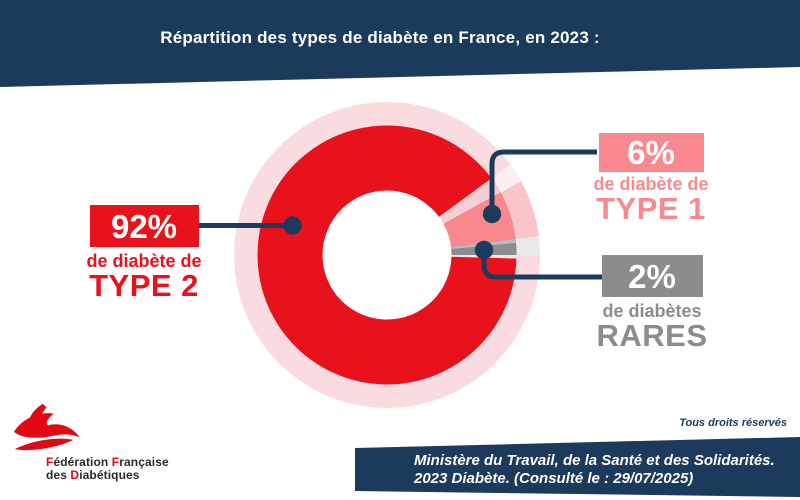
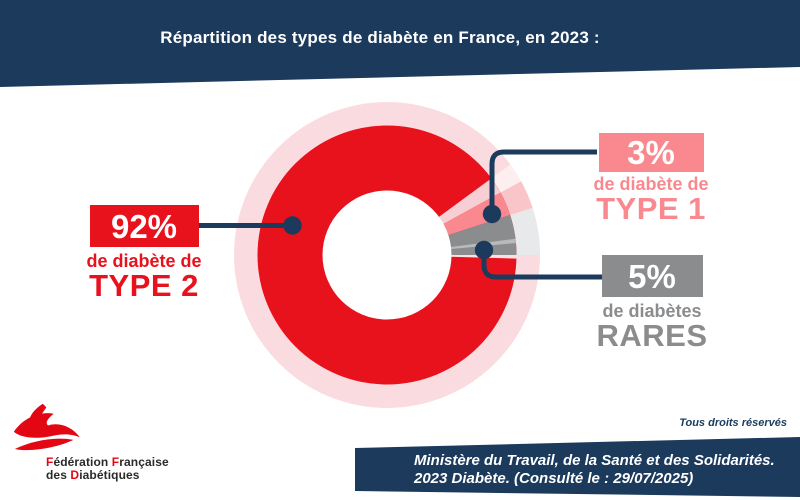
RARES: 2% -> 5%
TYPE 1: 6% -> 3%
